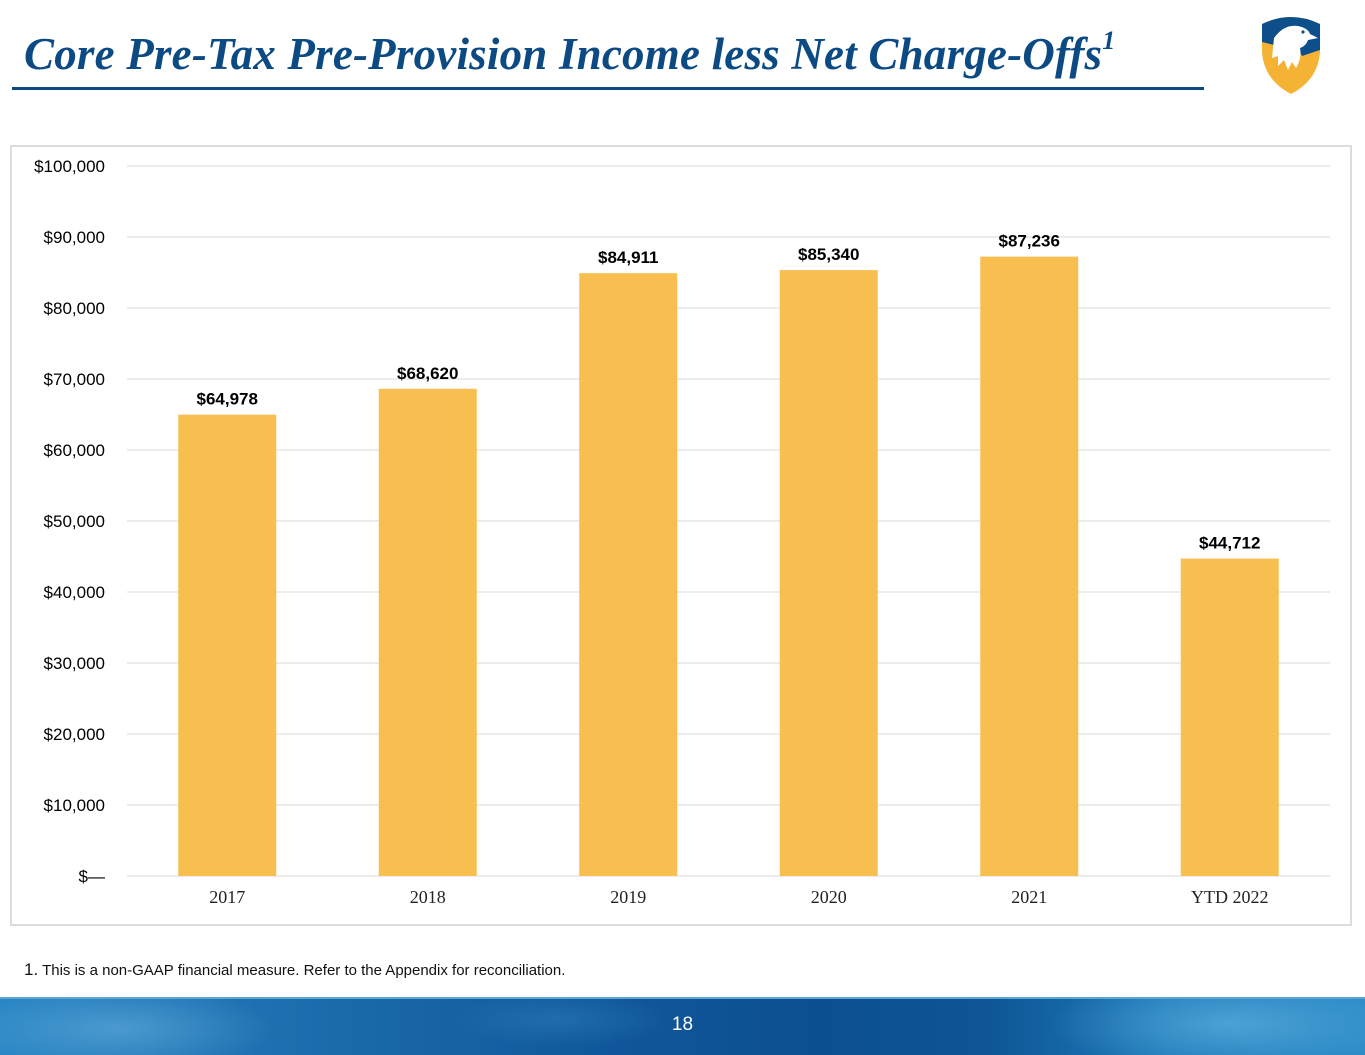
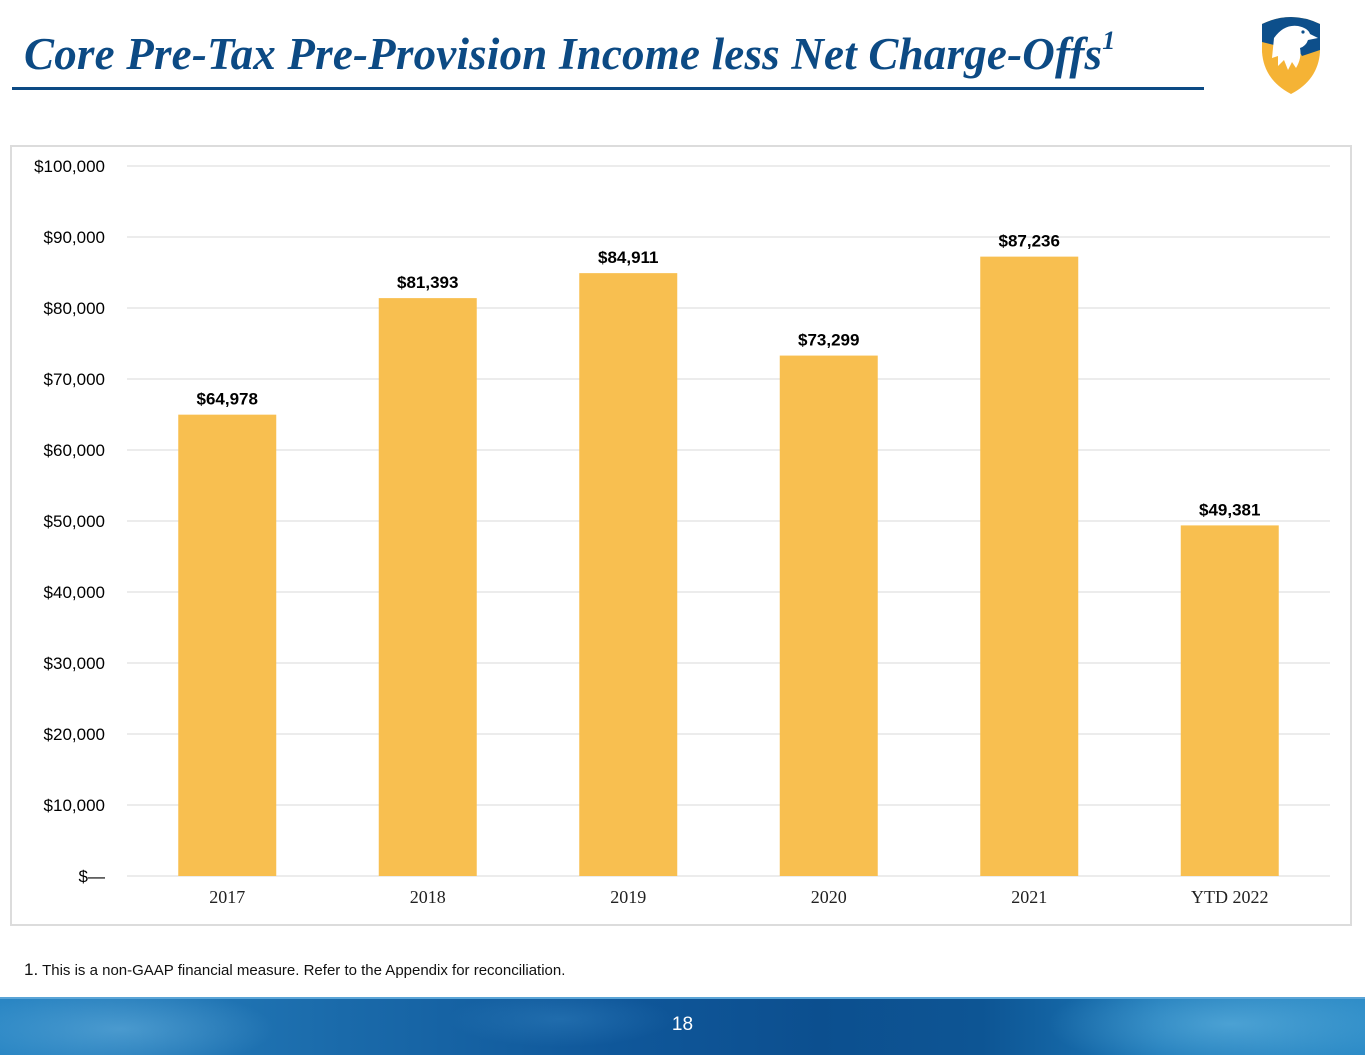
2018: $68,620 -> $81,393
2020: $85,340 -> $73,299
YTD 2022: $44,712 -> $49,381
